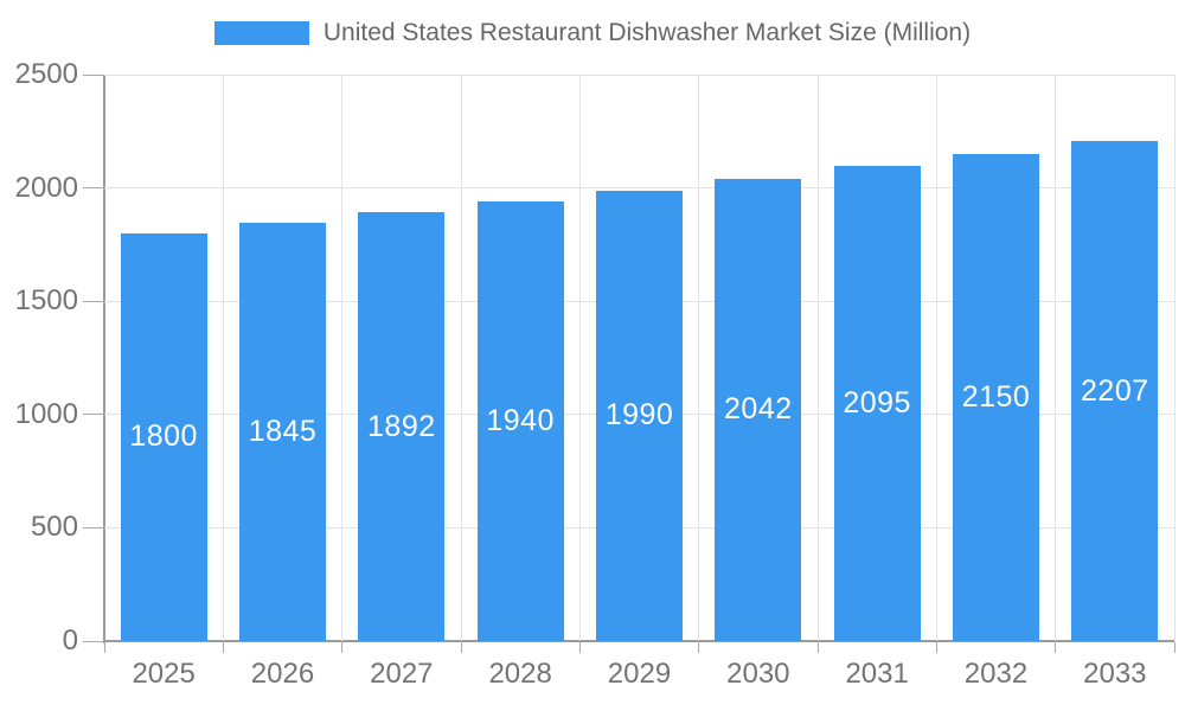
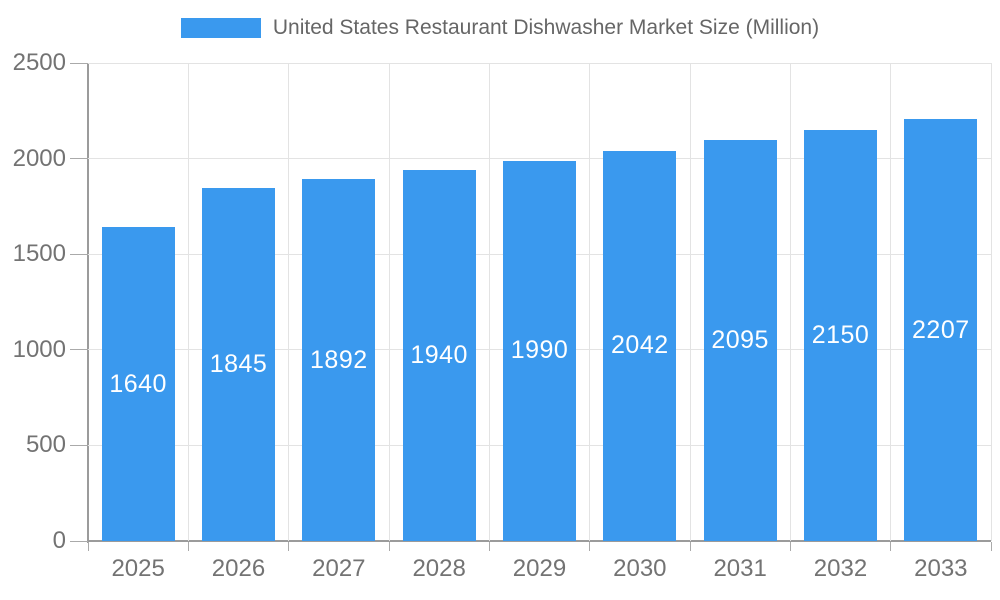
2025: 1800 -> 1640
